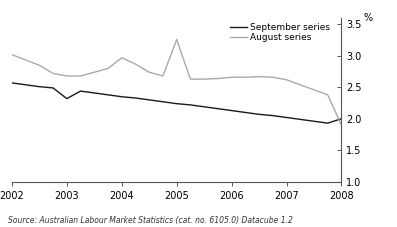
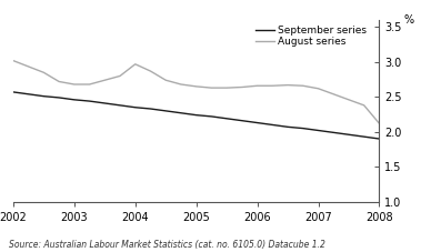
September series/2003: 2.32 -> 2.46
August series/2005: 3.26 -> 2.65
September series/2008: 2.00 -> 1.90
August series/2008: 1.90 -> 2.12
